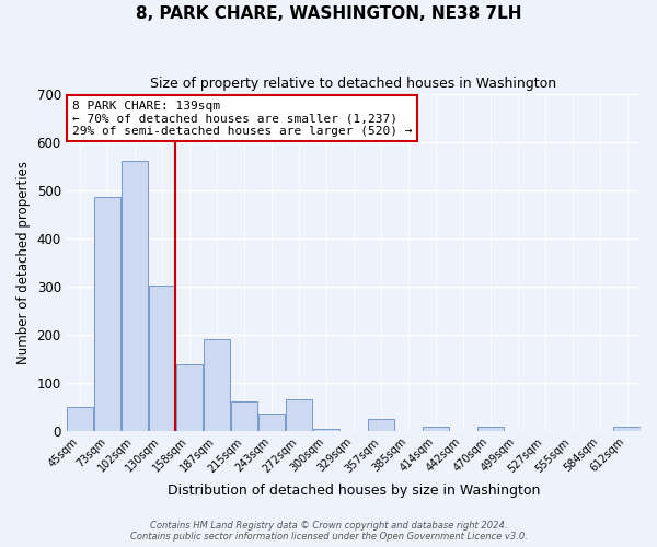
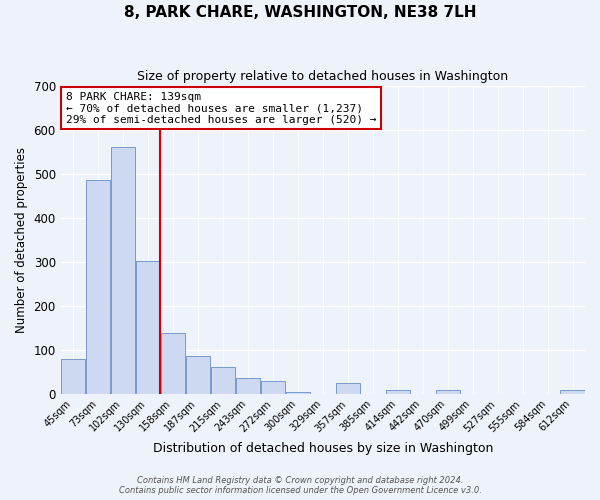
45sqm: 50 -> 80
187sqm: 190 -> 85
272sqm: 65 -> 30
